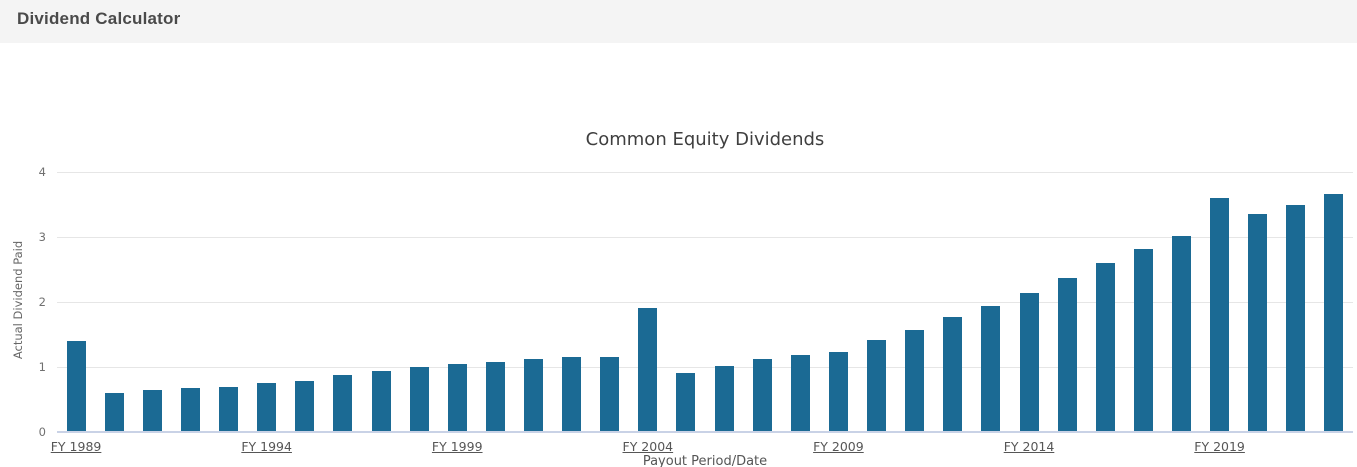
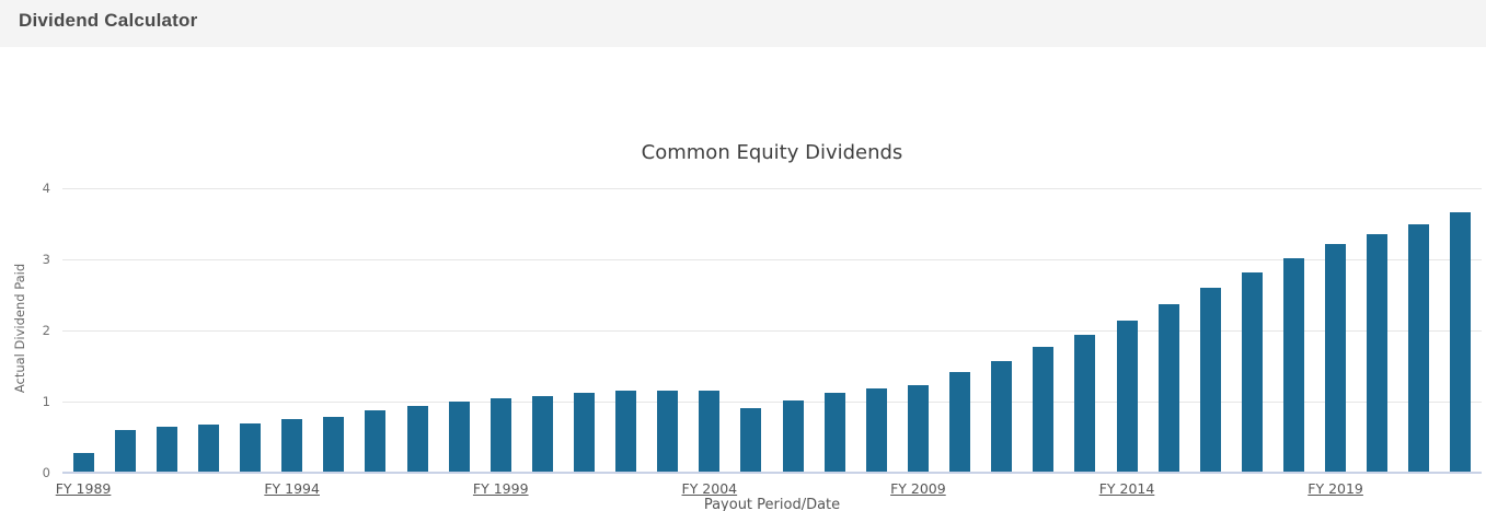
FY 1989: 1.4 -> 0.3
FY 2004: 1.9 -> 1.1
FY 2019: 3.6 -> 3.2
